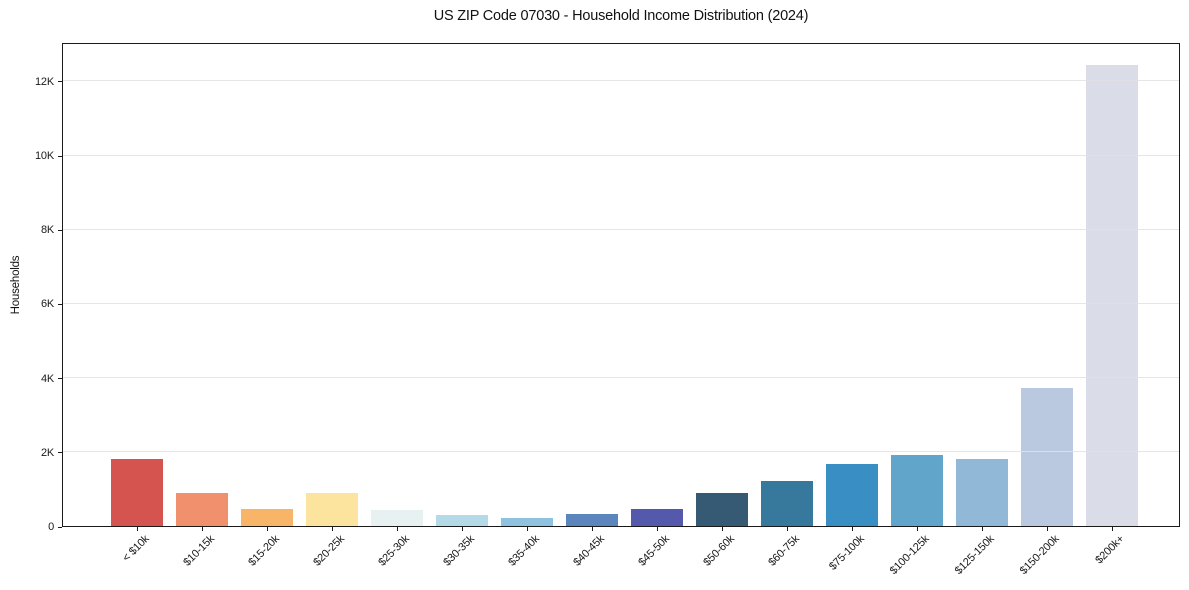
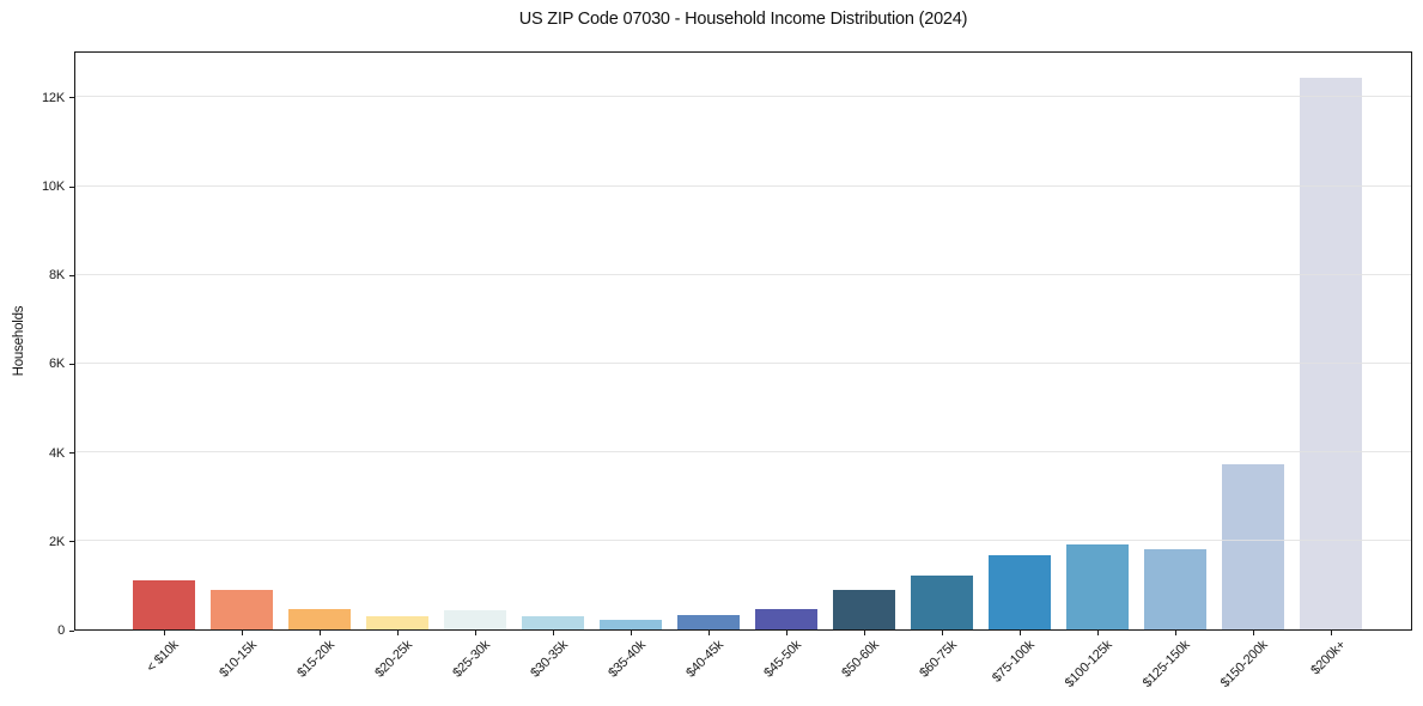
< $10k: 1.8K -> 1.1K
$20-25k: 0.9K -> 0.3K
